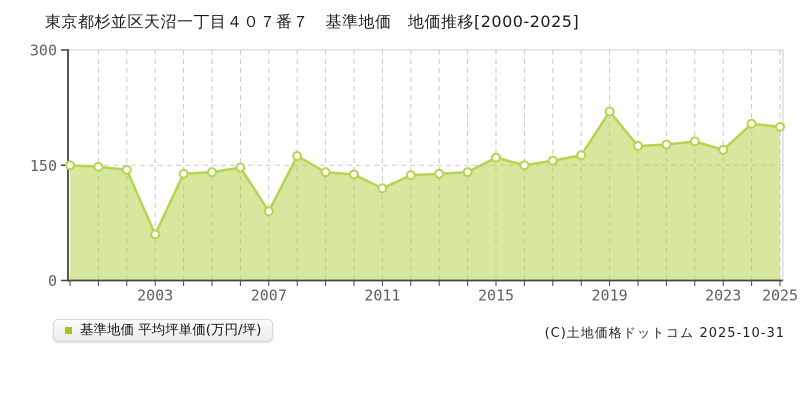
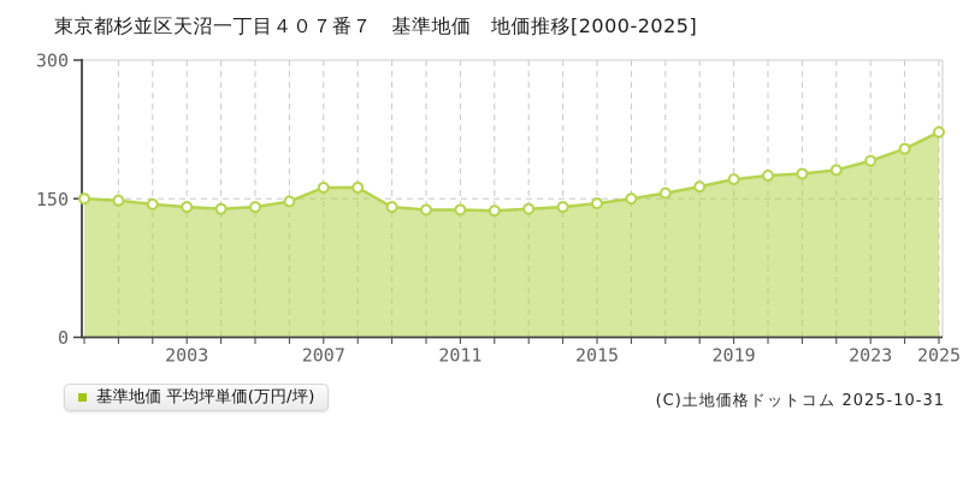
2003: 60 -> 140
2007: 90 -> 160
2011: 120 -> 140
2015: 160 -> 140
2019: 220 -> 170
2023: 170 -> 190
2025: 200 -> 220
